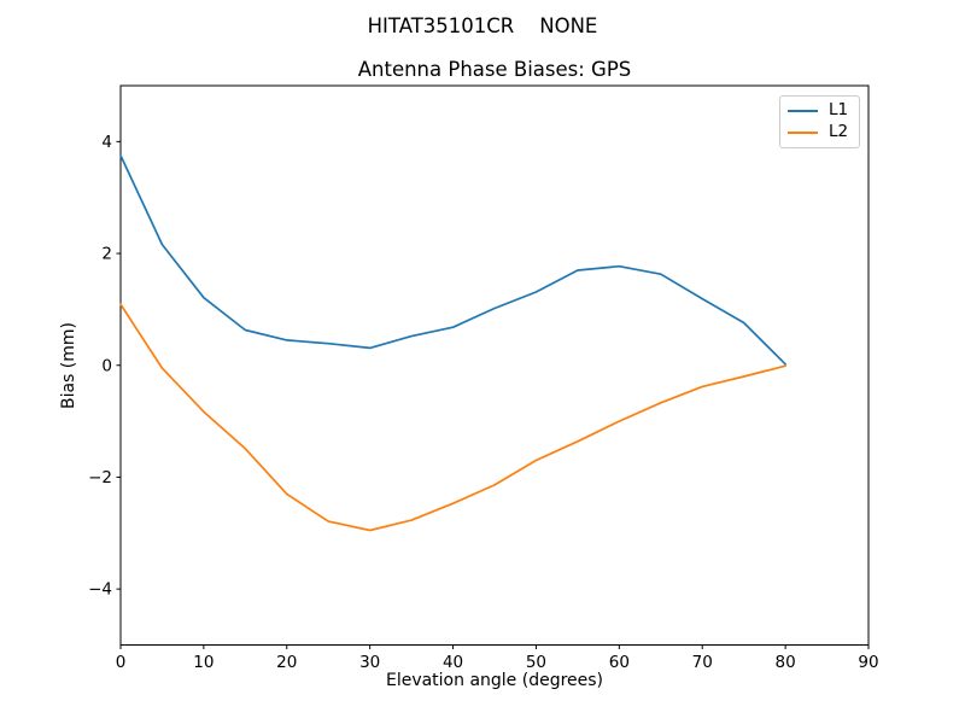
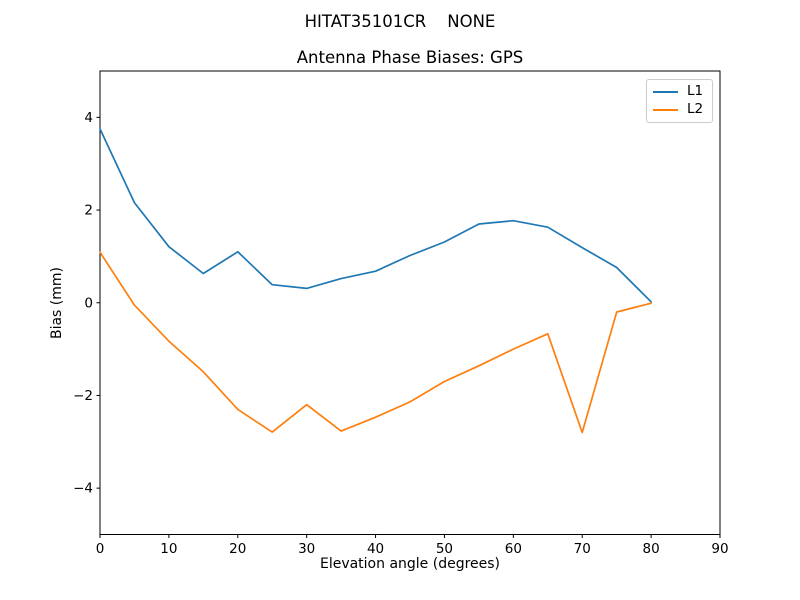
L1/20: 0.5 -> 1.1
L2/30: -3.0 -> -2.2
L2/70: -0.4 -> -2.8
